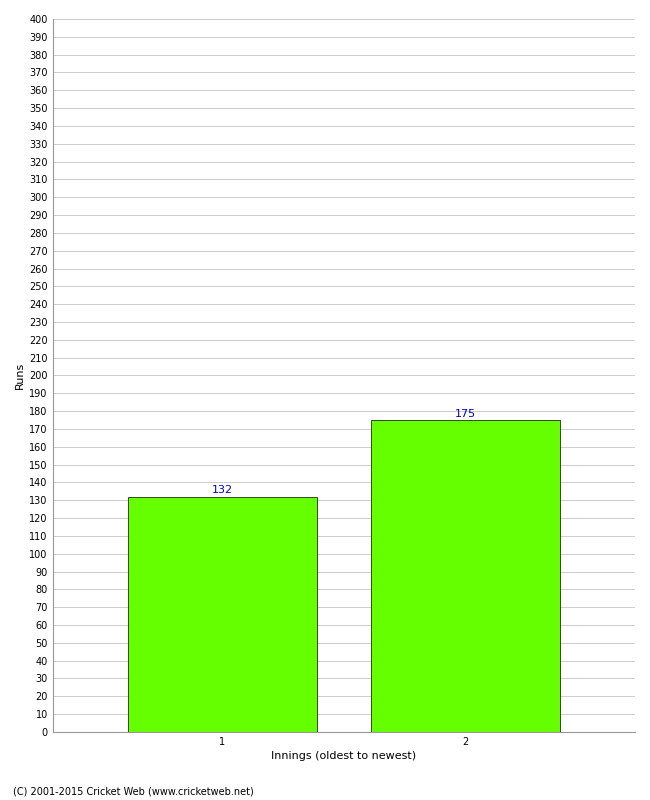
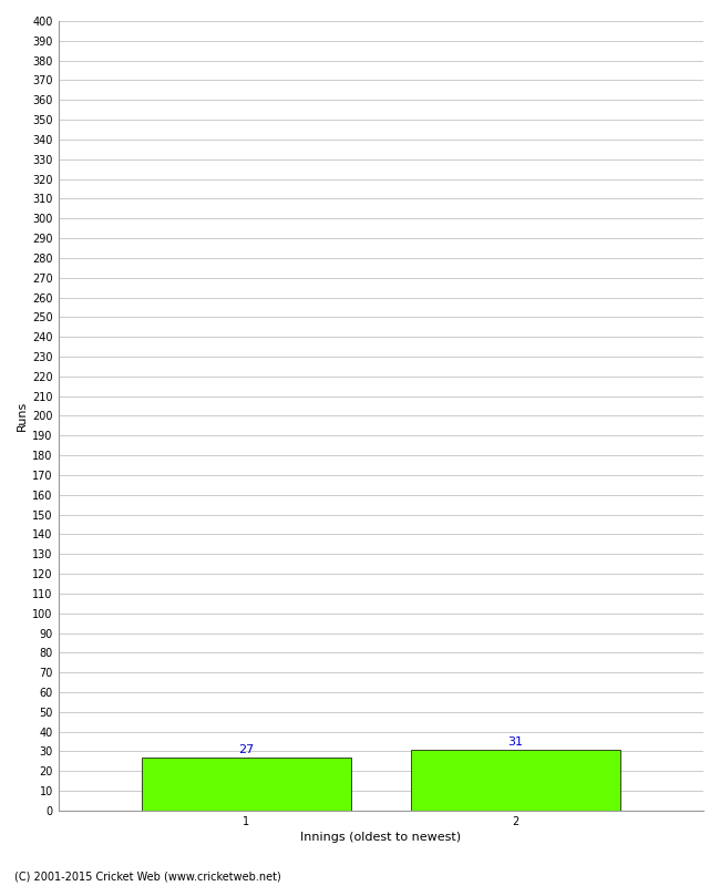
1: 132 -> 27
2: 175 -> 31
